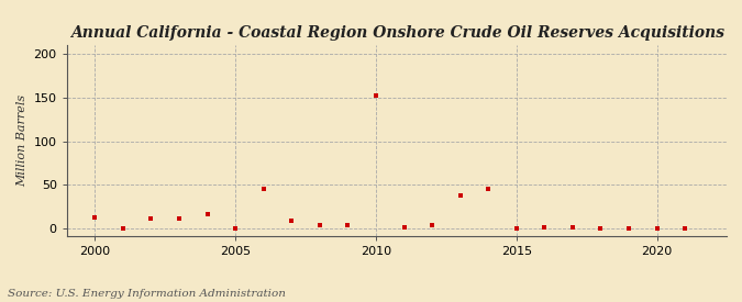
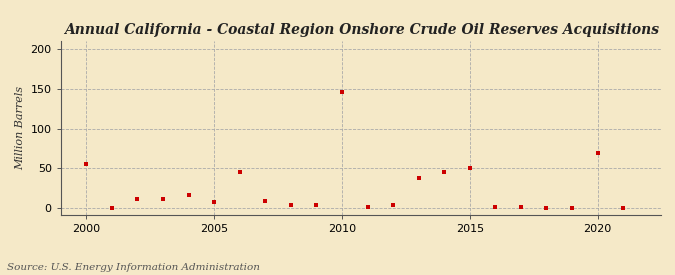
2000: 13 -> 56
2005: 0 -> 8
2010: 153 -> 146
2015: 0 -> 50
2020: 0 -> 70
